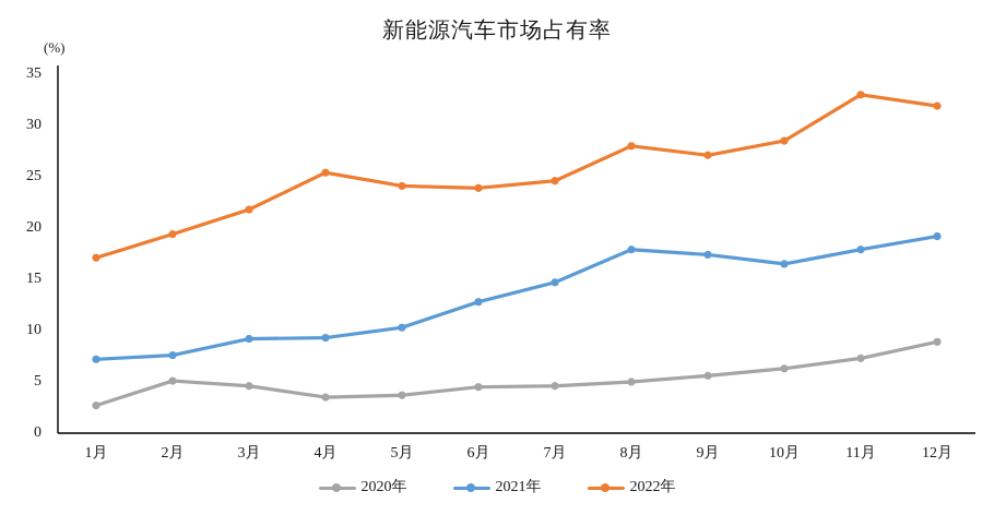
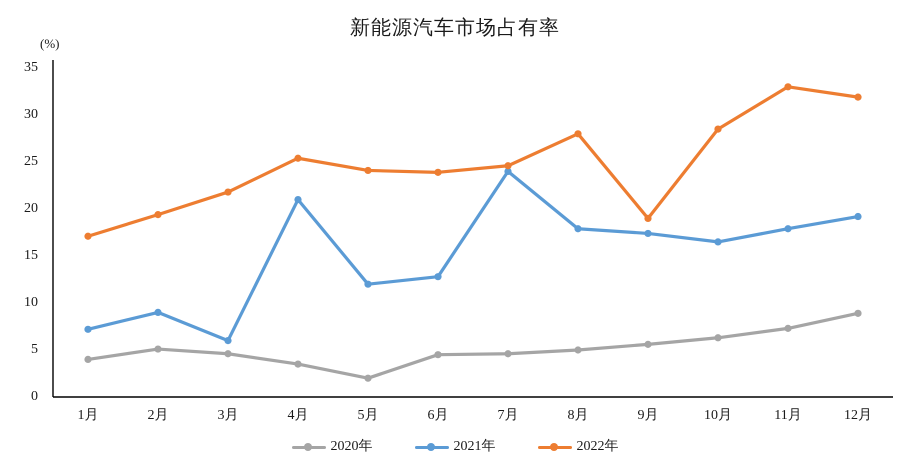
2020年/1月: 3 -> 4
2021年/2月: 8 -> 9
2021年/3月: 9 -> 6
2021年/4月: 9 -> 21
2020年/5月: 4 -> 2
2021年/5月: 10 -> 12
2021年/7月: 15 -> 24
2022年/9月: 27 -> 19
